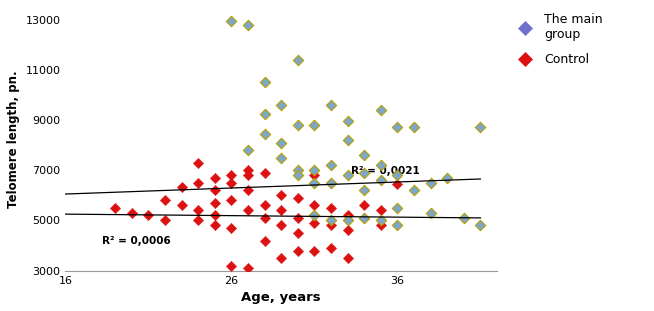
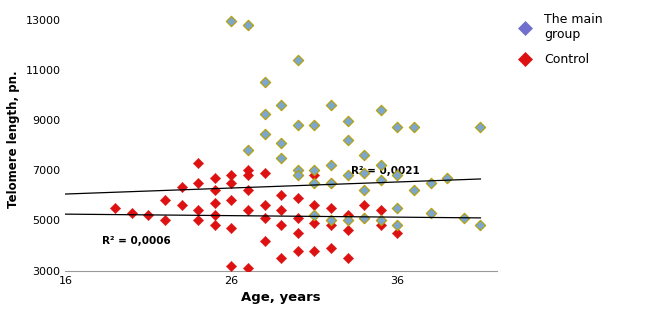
Control/36: 6450 -> 4500
